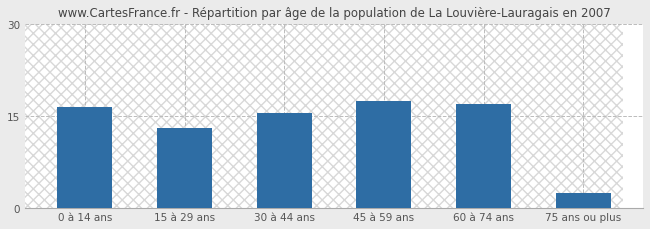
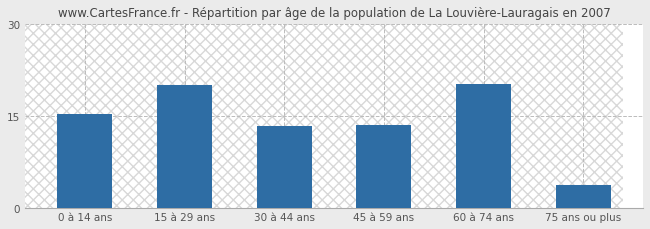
0 à 14 ans: 16.5 -> 15.4
15 à 29 ans: 13.0 -> 20.0
30 à 44 ans: 15.5 -> 13.4
45 à 59 ans: 17.5 -> 13.6
60 à 74 ans: 17.0 -> 20.2
75 ans ou plus: 2.5 -> 3.8
